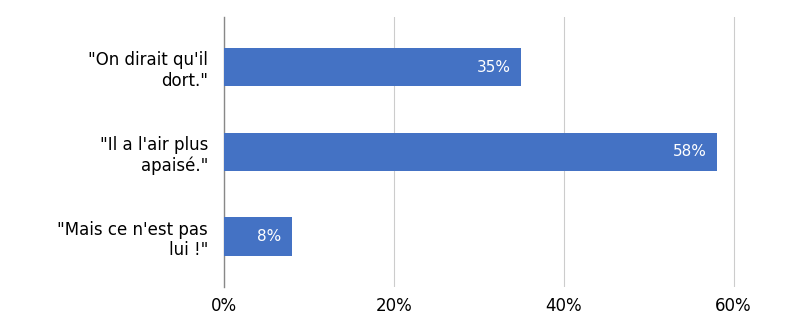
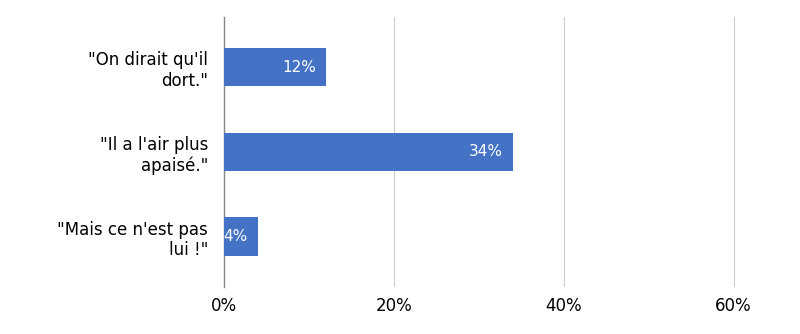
"On dirait qu'il dort.": 35% -> 12%
"Il a l'air plus apaisé.": 58% -> 34%
"Mais ce n'est pas lui !": 8% -> 4%
